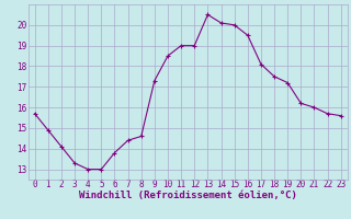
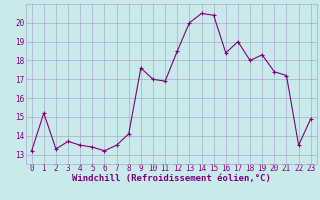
0: 15.7 -> 13.2
1: 14.9 -> 15.2
2: 14.1 -> 13.3
3: 13.3 -> 13.7
4: 13.0 -> 13.5
5: 13.0 -> 13.4
6: 13.8 -> 13.2
7: 14.4 -> 13.5
8: 14.6 -> 14.1
9: 17.3 -> 17.6
10: 18.5 -> 17.0
11: 19.0 -> 16.9
12: 19.0 -> 18.5
13: 20.5 -> 20.0
14: 20.1 -> 20.5
15: 20.0 -> 20.4
16: 19.5 -> 18.4
17: 18.1 -> 19.0
18: 17.5 -> 18.0
19: 17.2 -> 18.3
20: 16.2 -> 17.4
21: 16.0 -> 17.2
22: 15.7 -> 13.5
23: 15.6 -> 14.9
